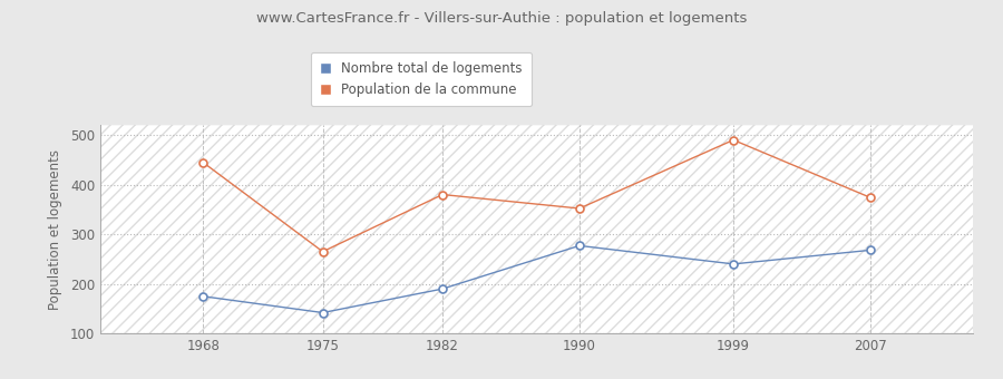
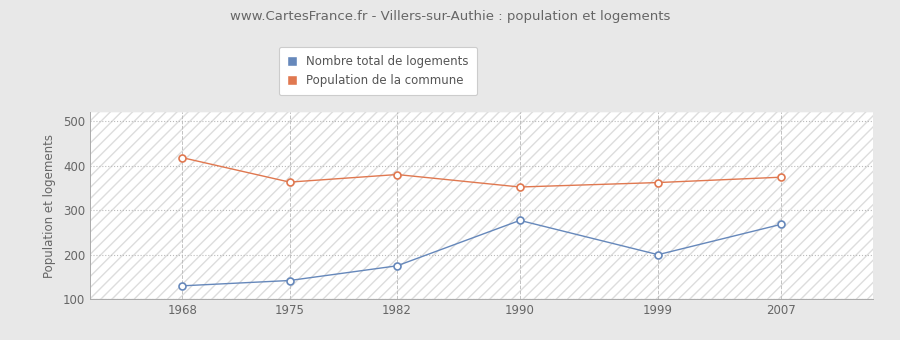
Nombre total de logements/1968: 175 -> 130
Population de la commune/1968: 445 -> 418
Population de la commune/1975: 265 -> 363
Nombre total de logements/1982: 190 -> 175
Nombre total de logements/1999: 240 -> 200
Population de la commune/1999: 490 -> 362
